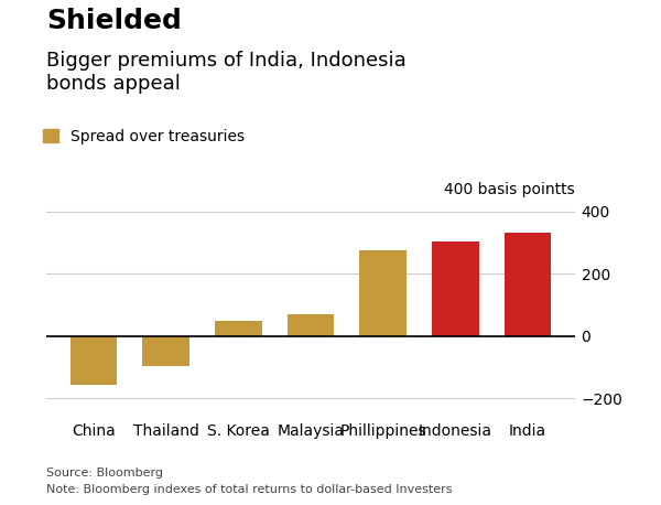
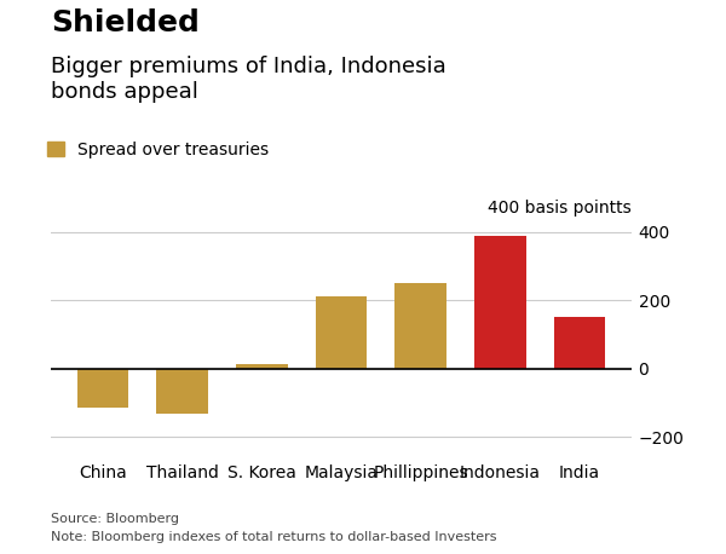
China: -155 -> -115
Thailand: -95 -> -130
S. Korea: 50 -> 15
Malaysia: 70 -> 210
Phillippines: 275 -> 250
Indonesia: 305 -> 390
India: 330 -> 150
